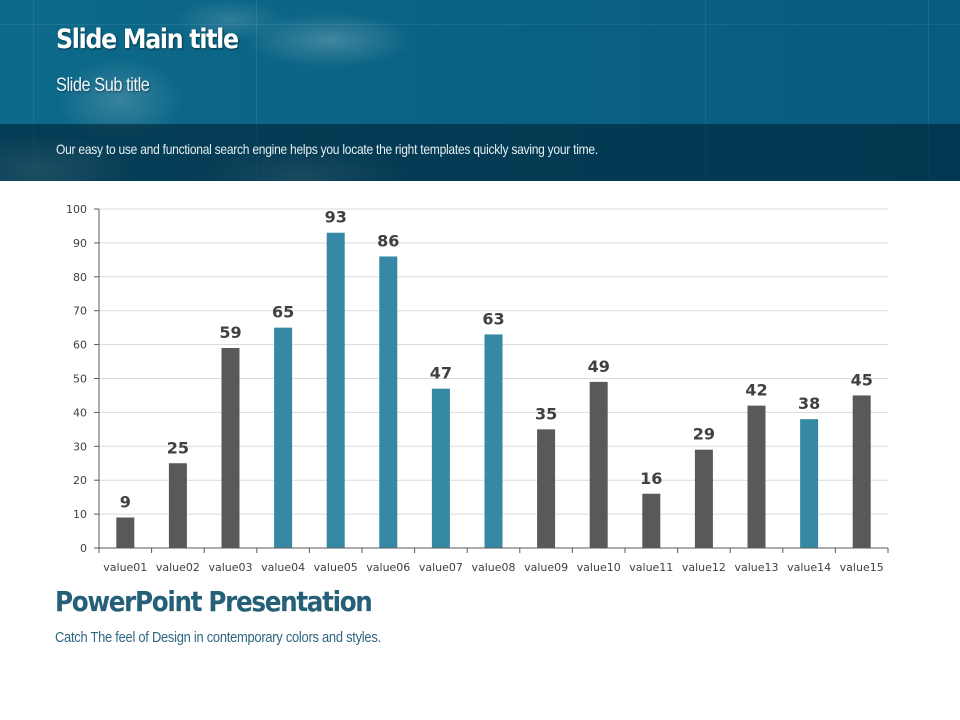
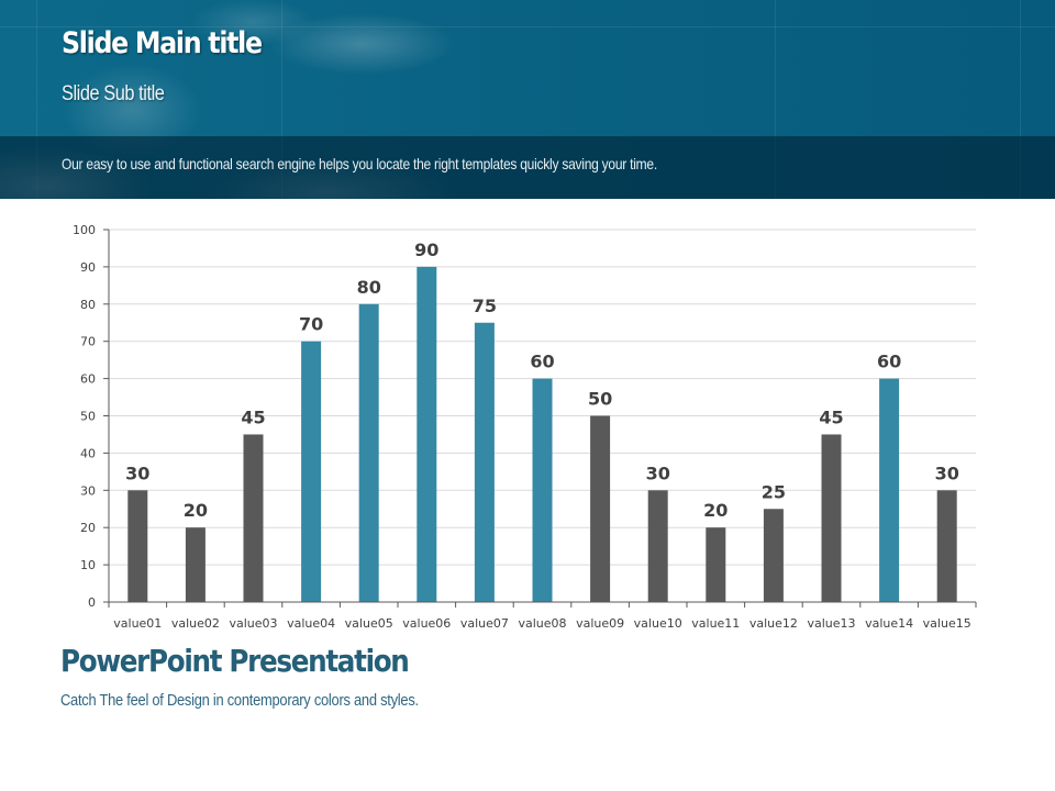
value01: 9 -> 30
value02: 25 -> 20
value03: 59 -> 45
value04: 65 -> 70
value05: 93 -> 80
value06: 86 -> 90
value07: 47 -> 75
value08: 63 -> 60
value09: 35 -> 50
value10: 49 -> 30
value11: 16 -> 20
value12: 29 -> 25
value13: 42 -> 45
value14: 38 -> 60
value15: 45 -> 30
